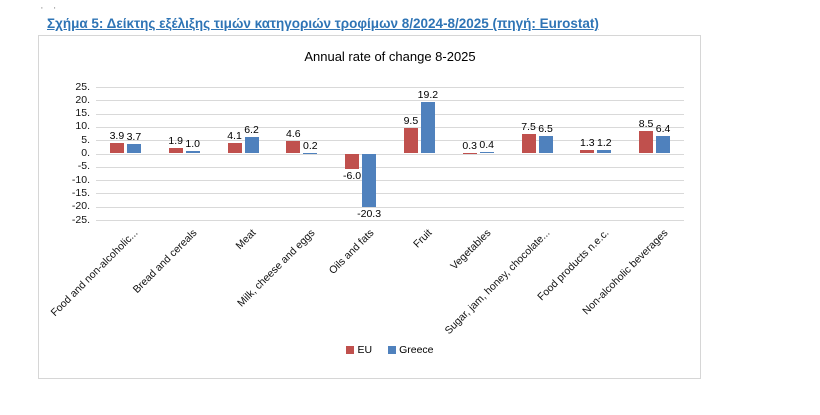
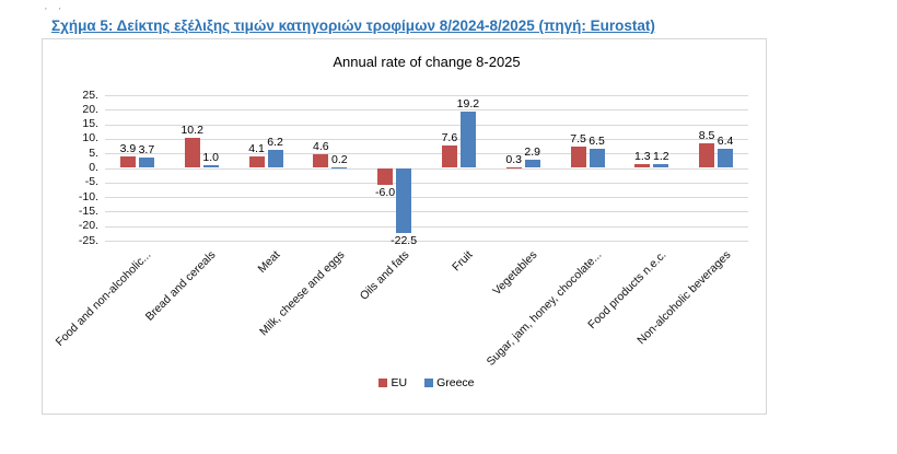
EU/Bread and cereals: 1.9 -> 10.2
Greece/Oils and fats: -20.3 -> -22.5
EU/Fruit: 9.5 -> 7.6
Greece/Vegetables: 0.4 -> 2.9
